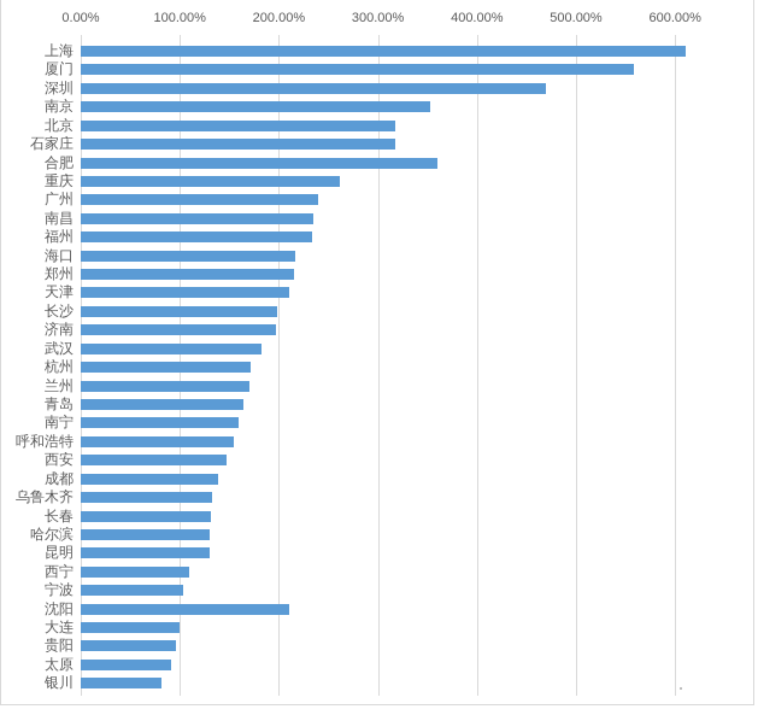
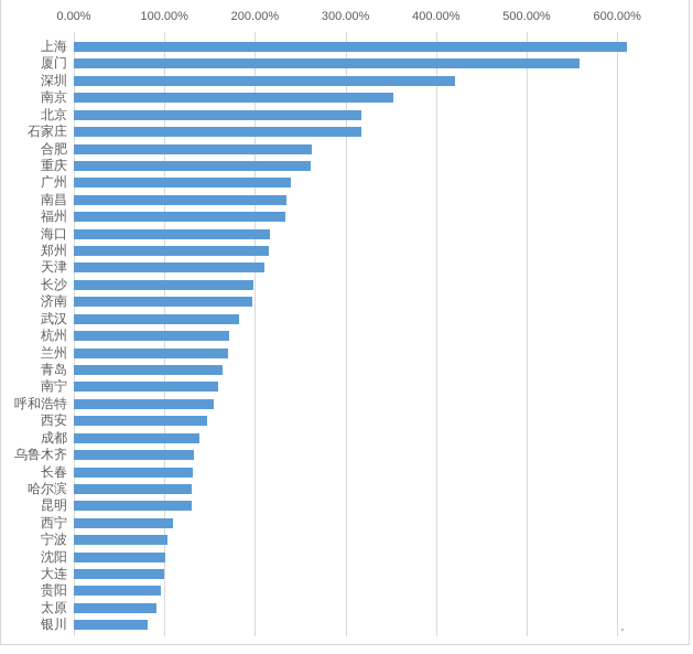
深圳: 470% -> 420%
合肥: 360% -> 260%
沈阳: 210% -> 100%
